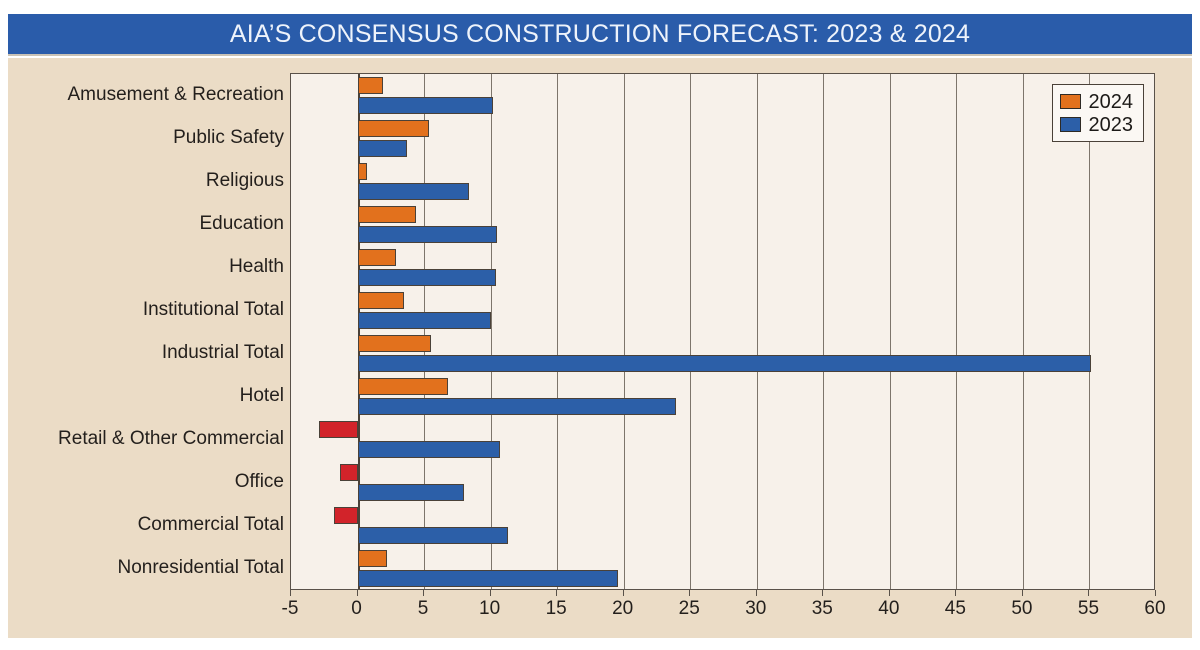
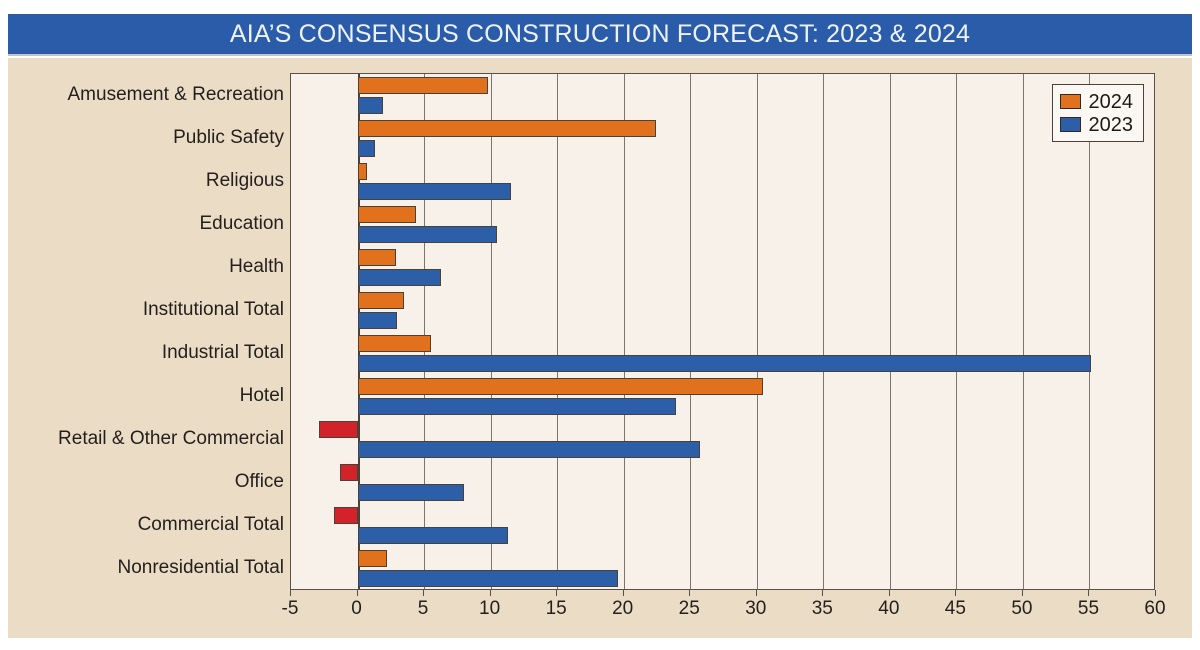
2024/Amusement & Recreation: 1.9 -> 9.8
2023/Amusement & Recreation: 10.2 -> 1.9
2024/Public Safety: 5.4 -> 22.4
2023/Public Safety: 3.7 -> 1.3
2023/Religious: 8.4 -> 11.5
2023/Health: 10.4 -> 6.3
2023/Institutional Total: 10.0 -> 3.0
2024/Hotel: 6.8 -> 30.5
2023/Retail & Other Commercial: 10.7 -> 25.7
